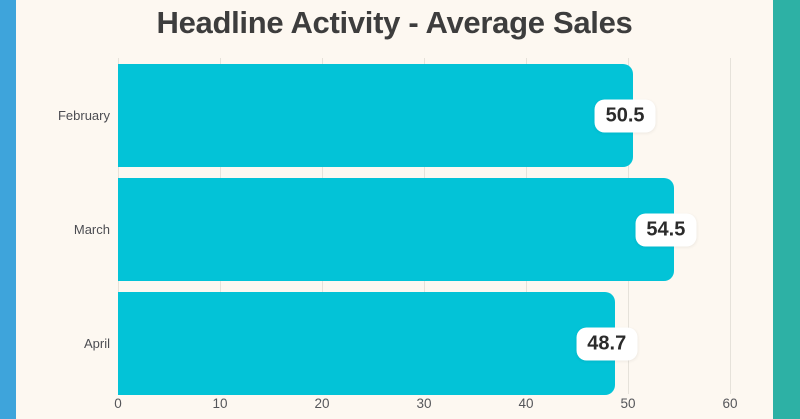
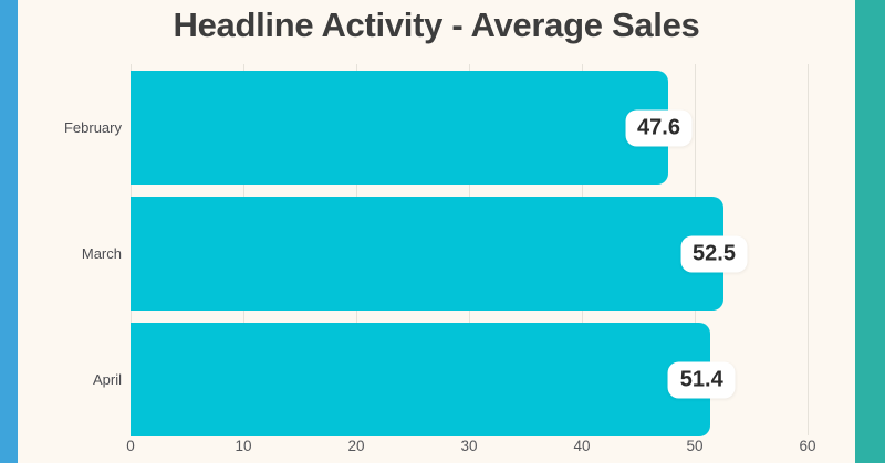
February: 50.5 -> 47.6
March: 54.5 -> 52.5
April: 48.7 -> 51.4
